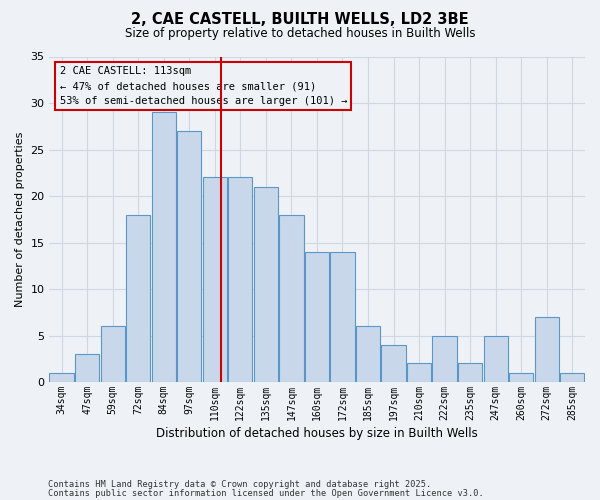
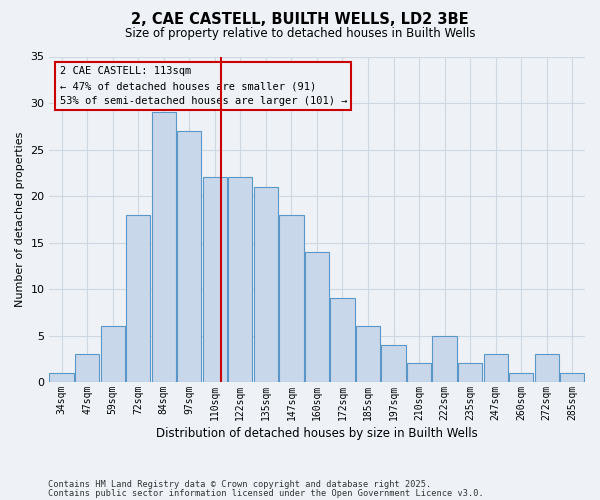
172sqm: 14 -> 9
247sqm: 5 -> 3
272sqm: 7 -> 3
